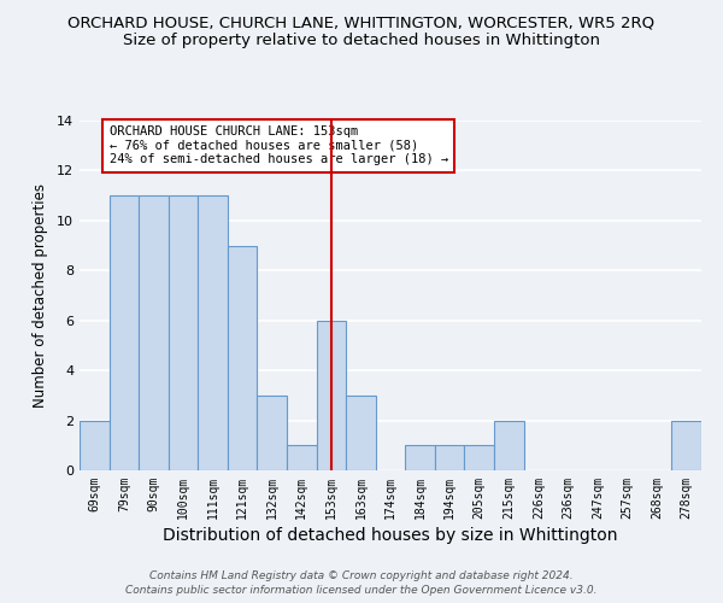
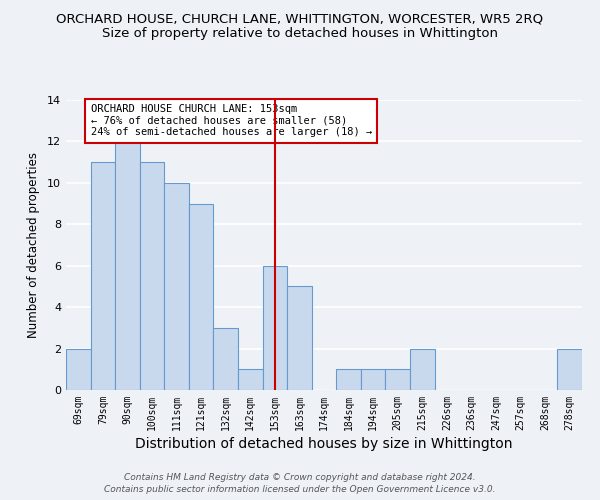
90sqm: 11 -> 12
111sqm: 11 -> 10
163sqm: 3 -> 5
